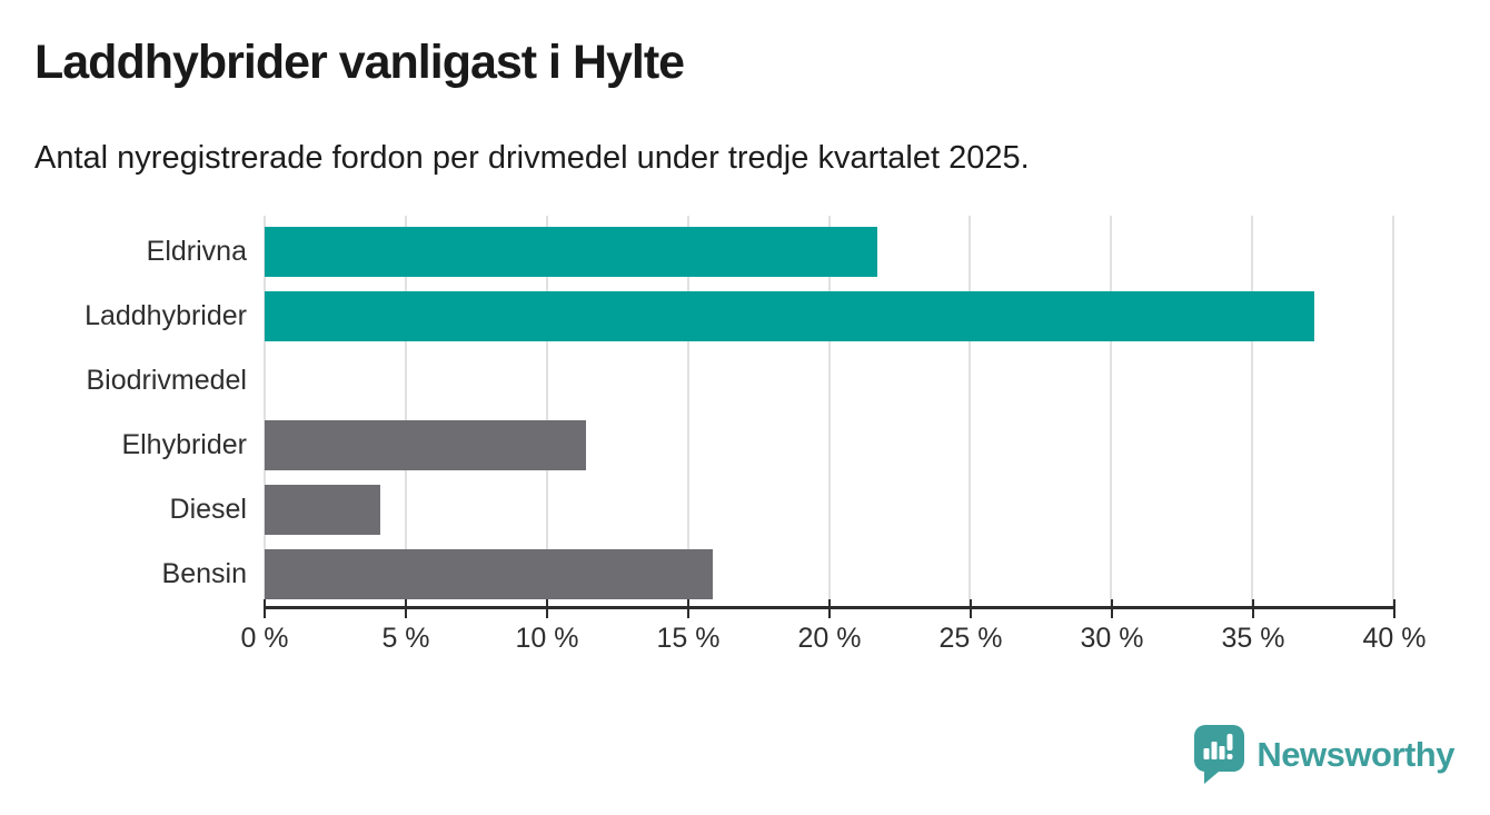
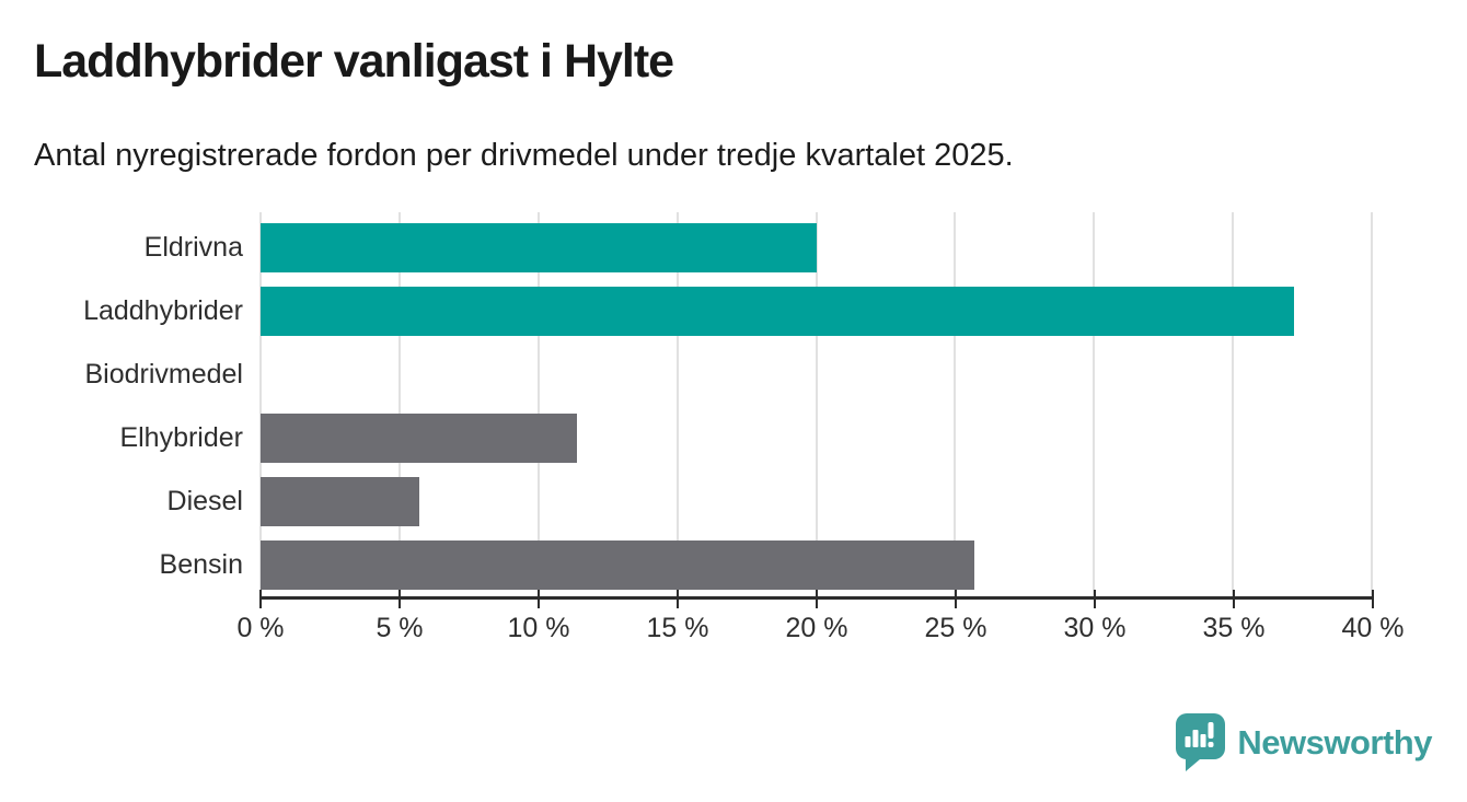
Eldrivna: 21.7% -> 20.0%
Diesel: 4.1% -> 5.7%
Bensin: 15.9% -> 25.7%
